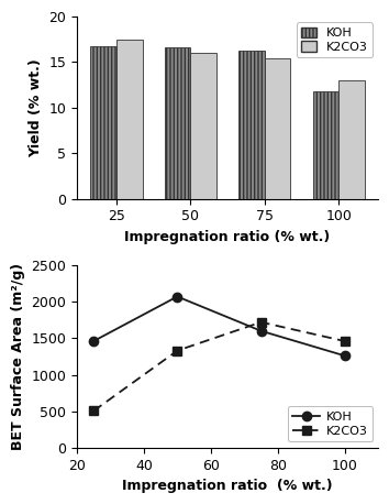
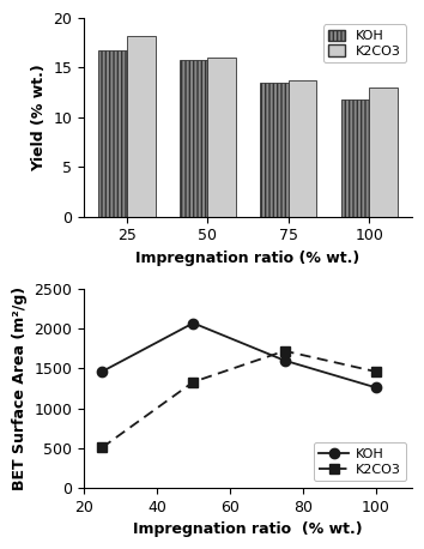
K2CO3/25: 17.4 -> 18.2
KOH/50: 16.6 -> 15.8
KOH/75: 16.2 -> 13.5
K2CO3/75: 15.4 -> 13.7
